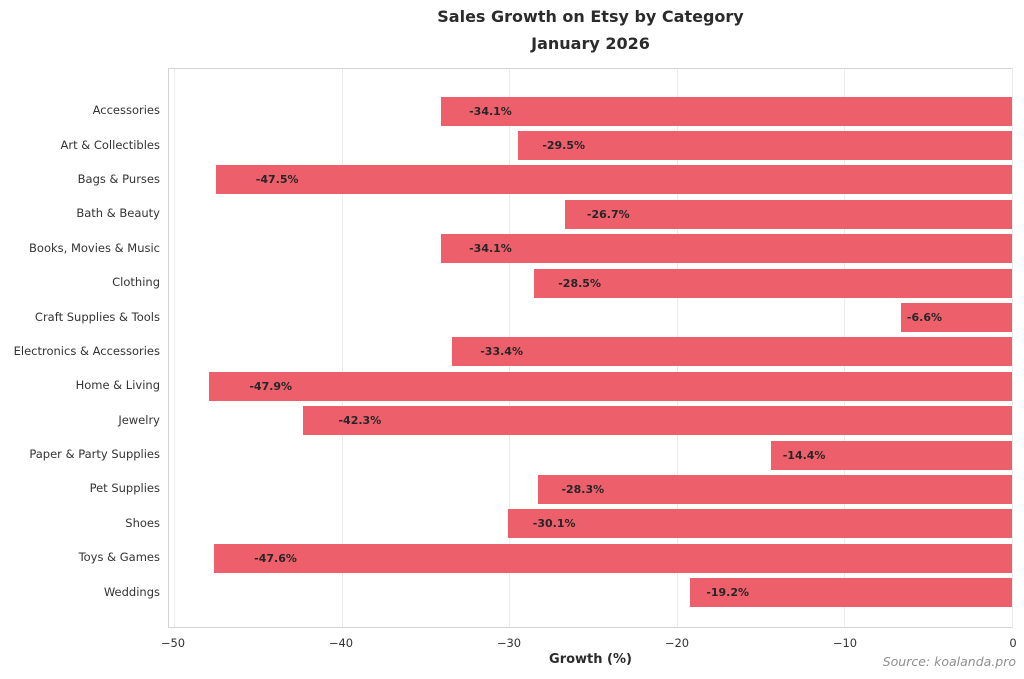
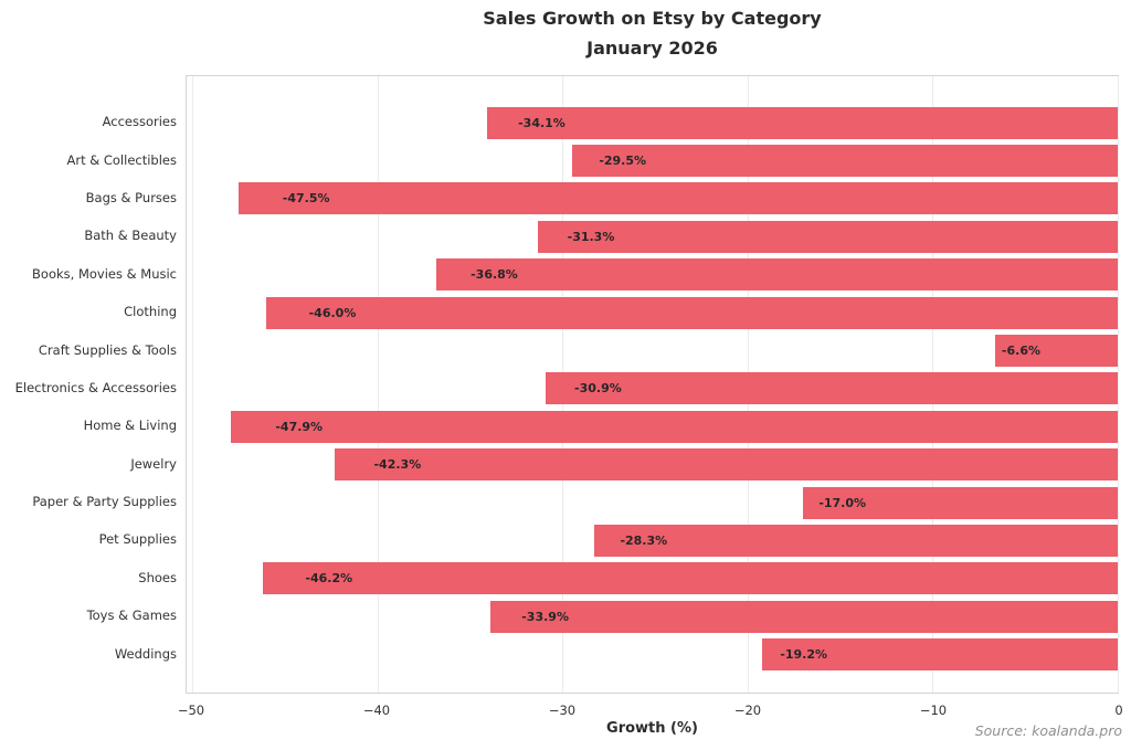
Bath & Beauty: -26.7% -> -31.3%
Books, Movies & Music: -34.1% -> -36.8%
Clothing: -28.5% -> -46.0%
Electronics & Accessories: -33.4% -> -30.9%
Paper & Party Supplies: -14.4% -> -17.0%
Shoes: -30.1% -> -46.2%
Toys & Games: -47.6% -> -33.9%
